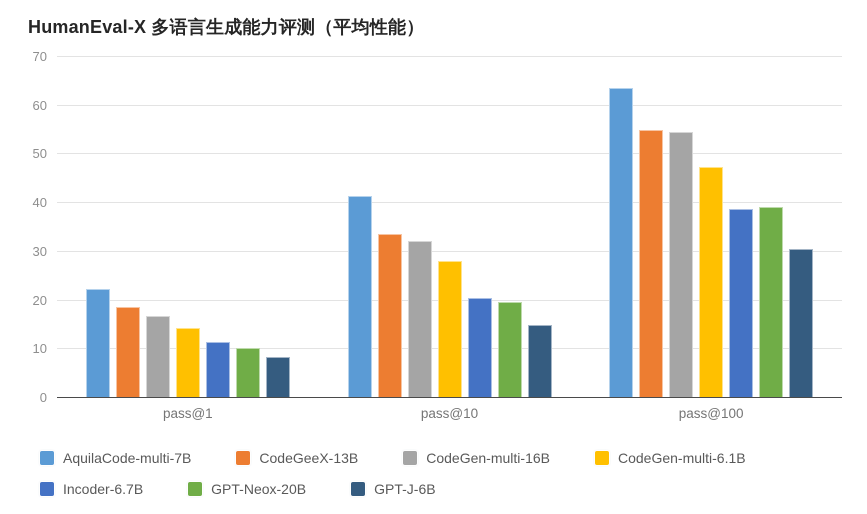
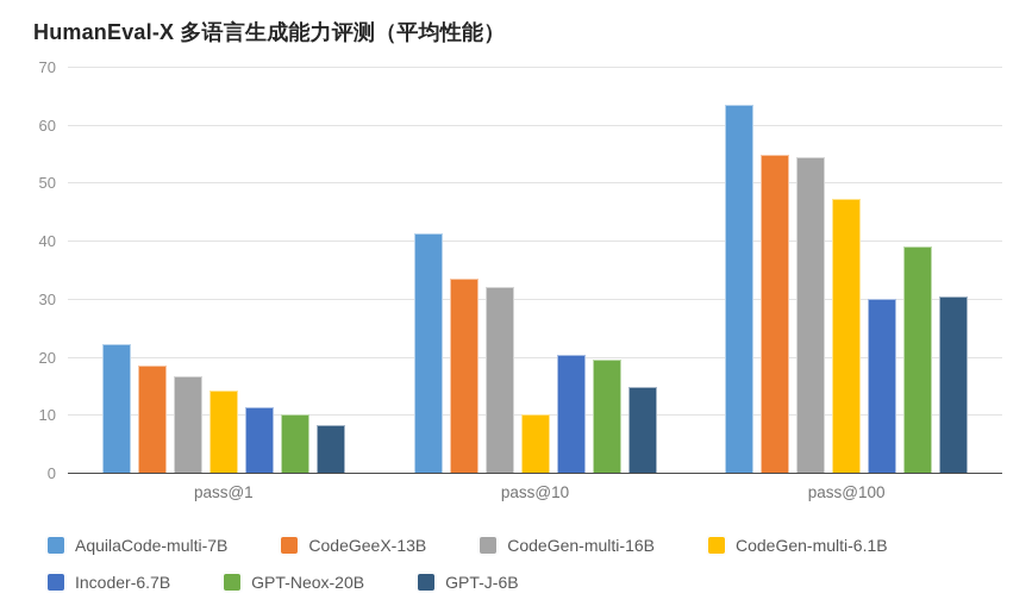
CodeGen-multi-6.1B/pass@10: 28 -> 10
Incoder-6.7B/pass@100: 38 -> 30
